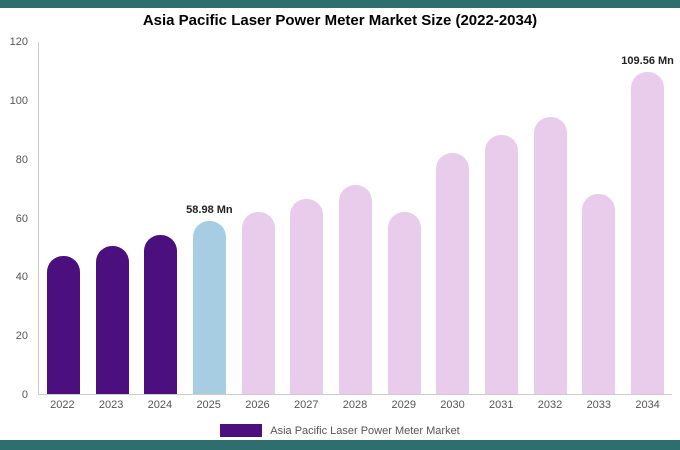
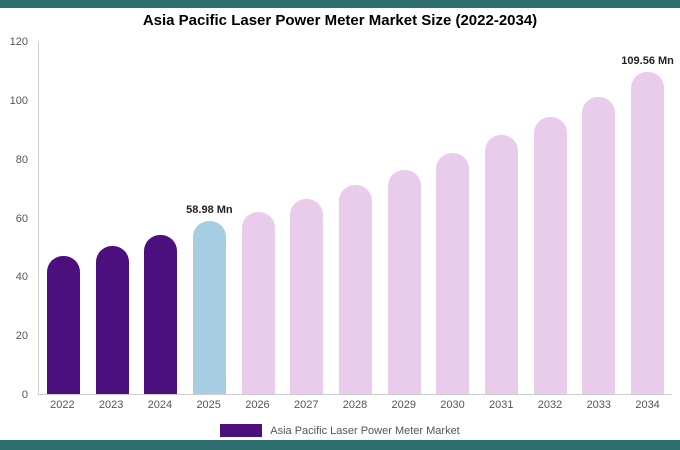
2029: 62 -> 76
2033: 68 -> 101
